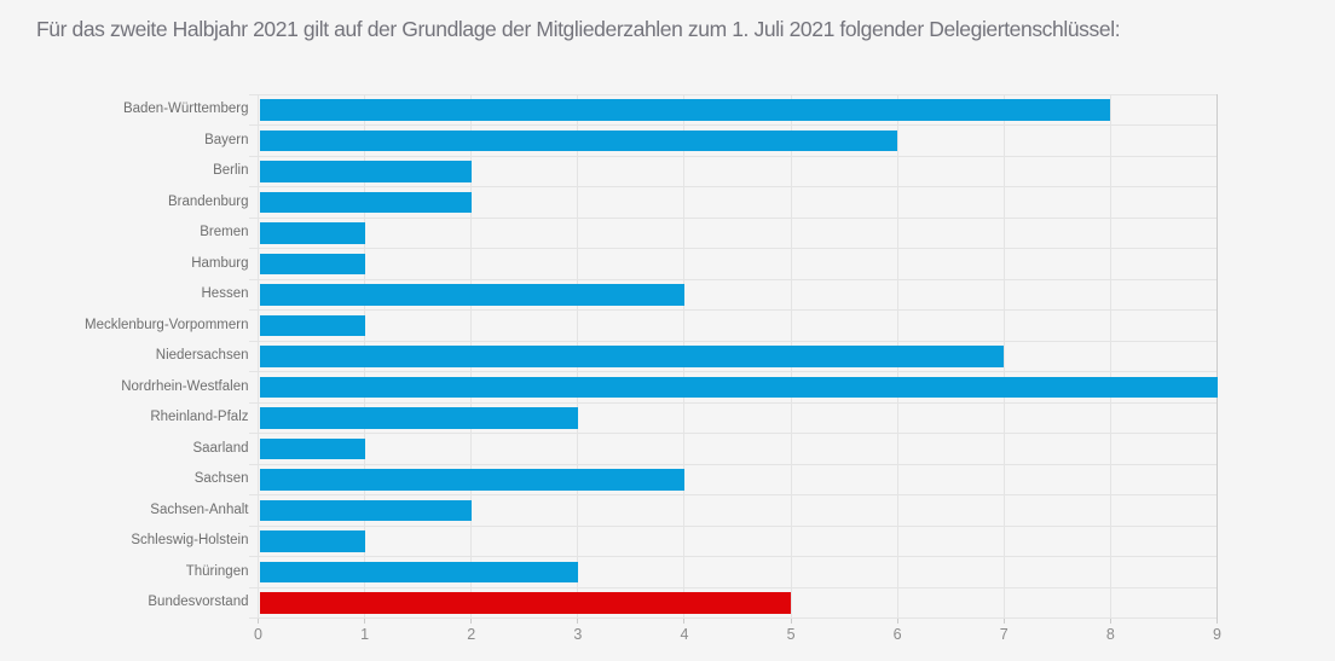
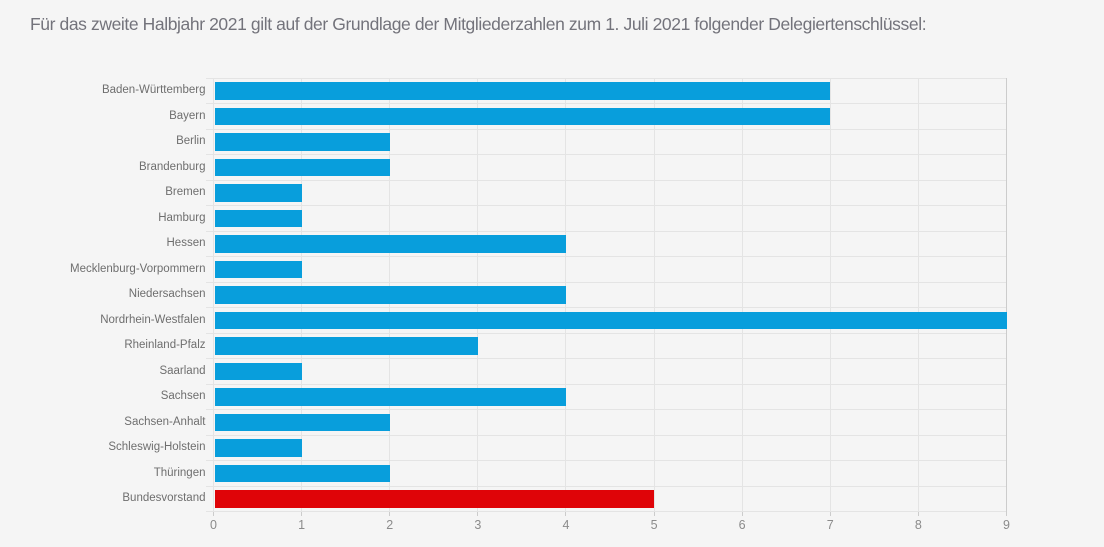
Baden-Württemberg: 8 -> 7
Bayern: 6 -> 7
Niedersachsen: 7 -> 4
Thüringen: 3 -> 2
